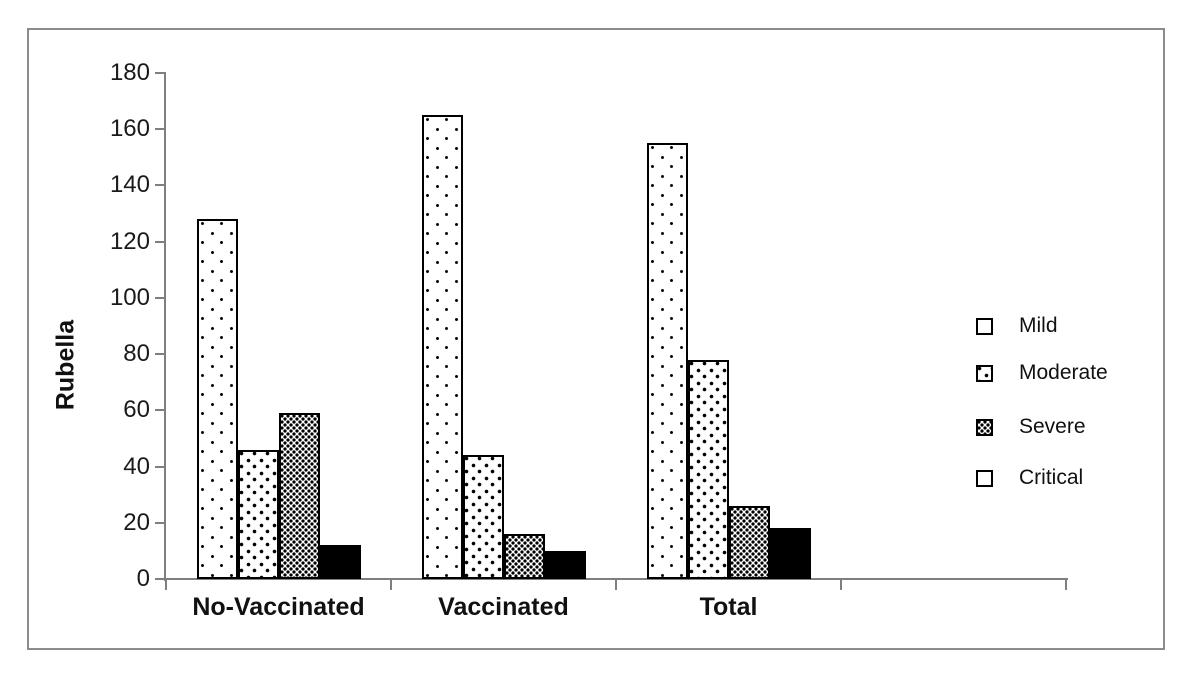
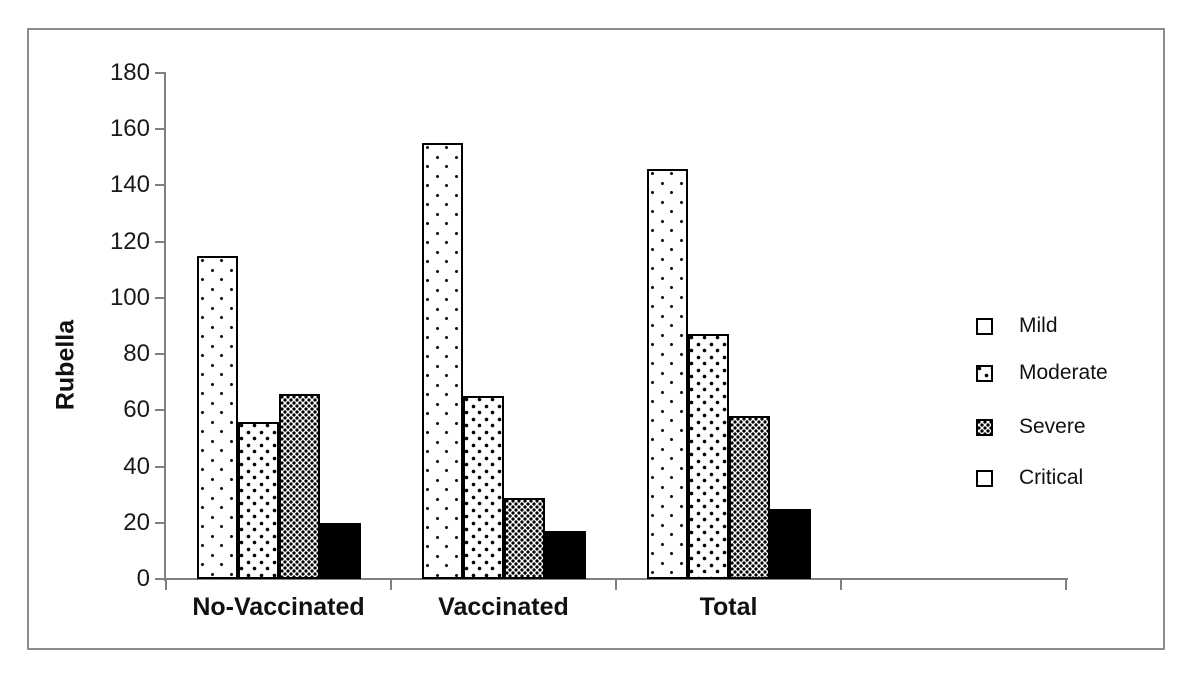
Mild/No-Vaccinated: 128 -> 115
Moderate/No-Vaccinated: 46 -> 56
Severe/No-Vaccinated: 59 -> 66
Critical/No-Vaccinated: 12 -> 20
Mild/Vaccinated: 165 -> 155
Moderate/Vaccinated: 44 -> 65
Severe/Vaccinated: 16 -> 29
Critical/Vaccinated: 10 -> 17
Mild/Total: 155 -> 146
Moderate/Total: 78 -> 87
Severe/Total: 26 -> 58
Critical/Total: 18 -> 25
